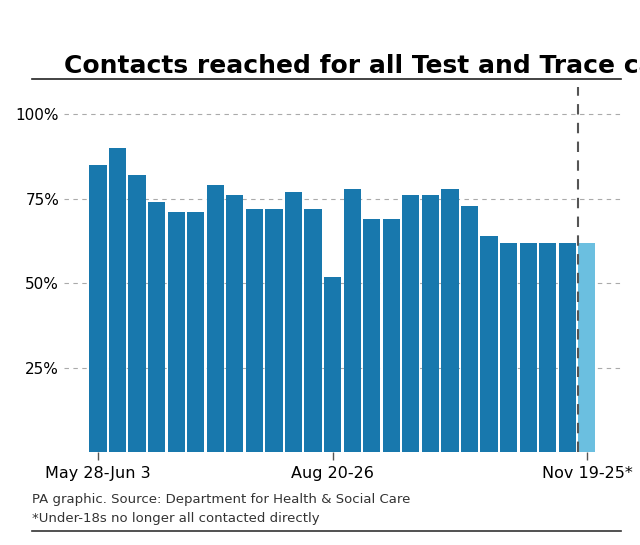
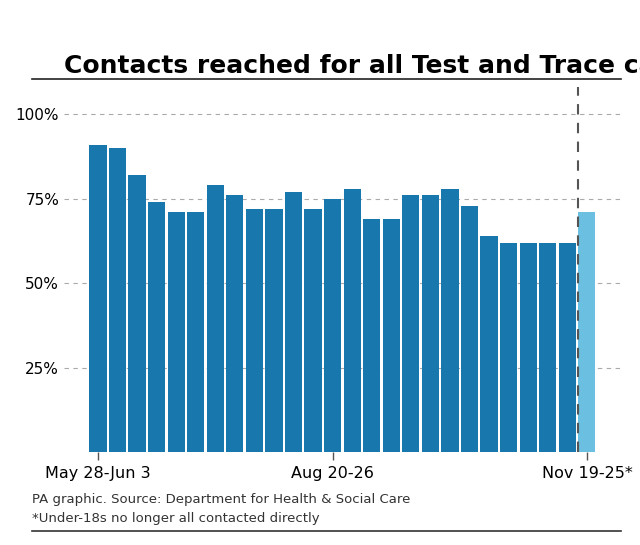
May 28-Jun 3: 85% -> 91%
Aug 20-26: 52% -> 75%
Nov 19-25*: 62% -> 71%
